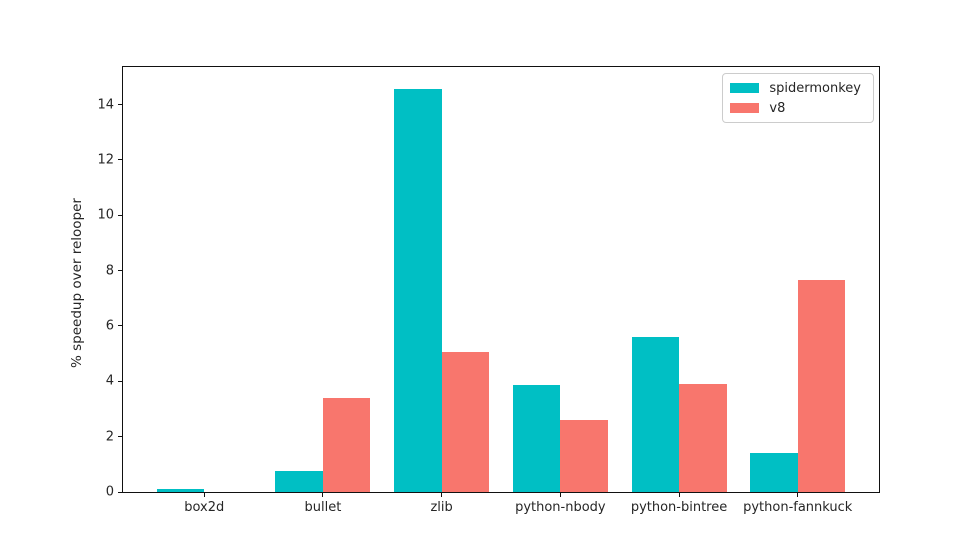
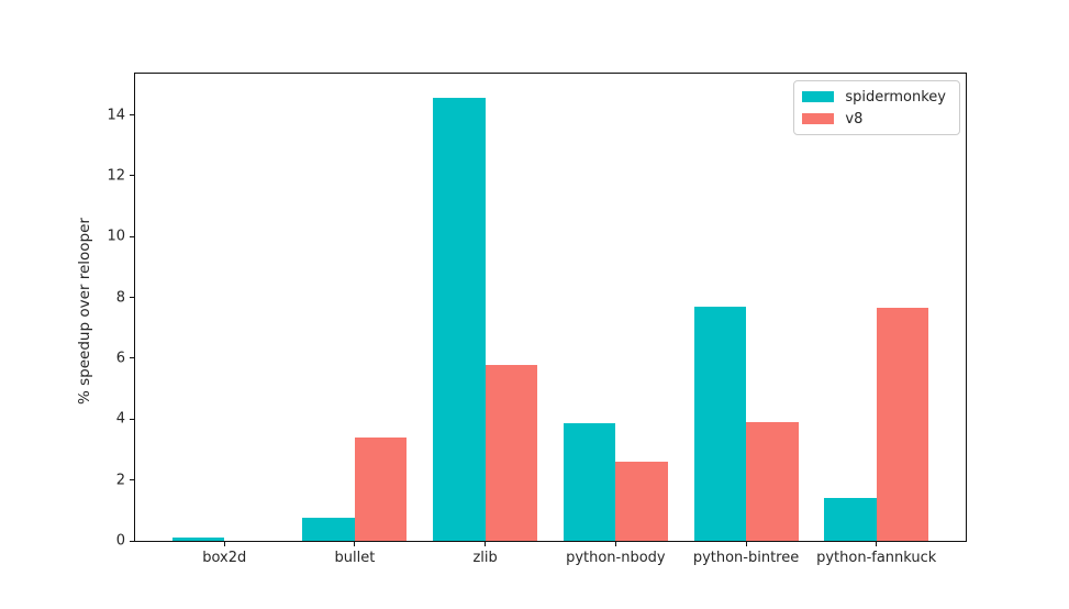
v8/zlib: 5.0 -> 5.8
spidermonkey/python-bintree: 5.6 -> 7.7
